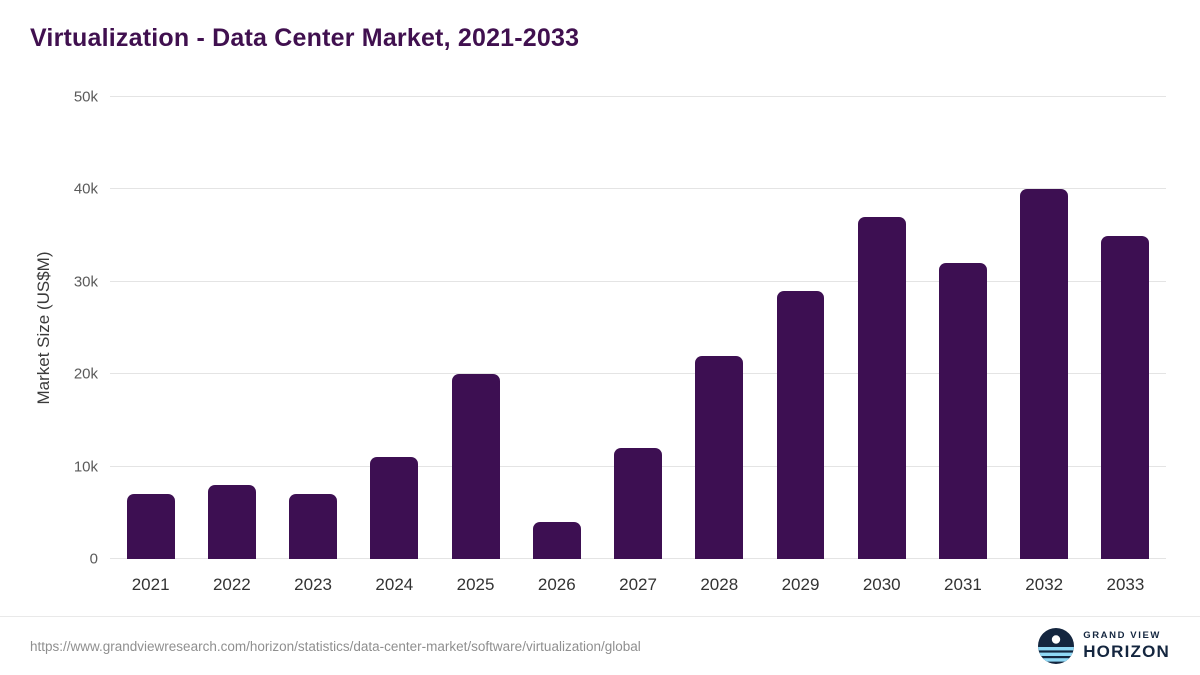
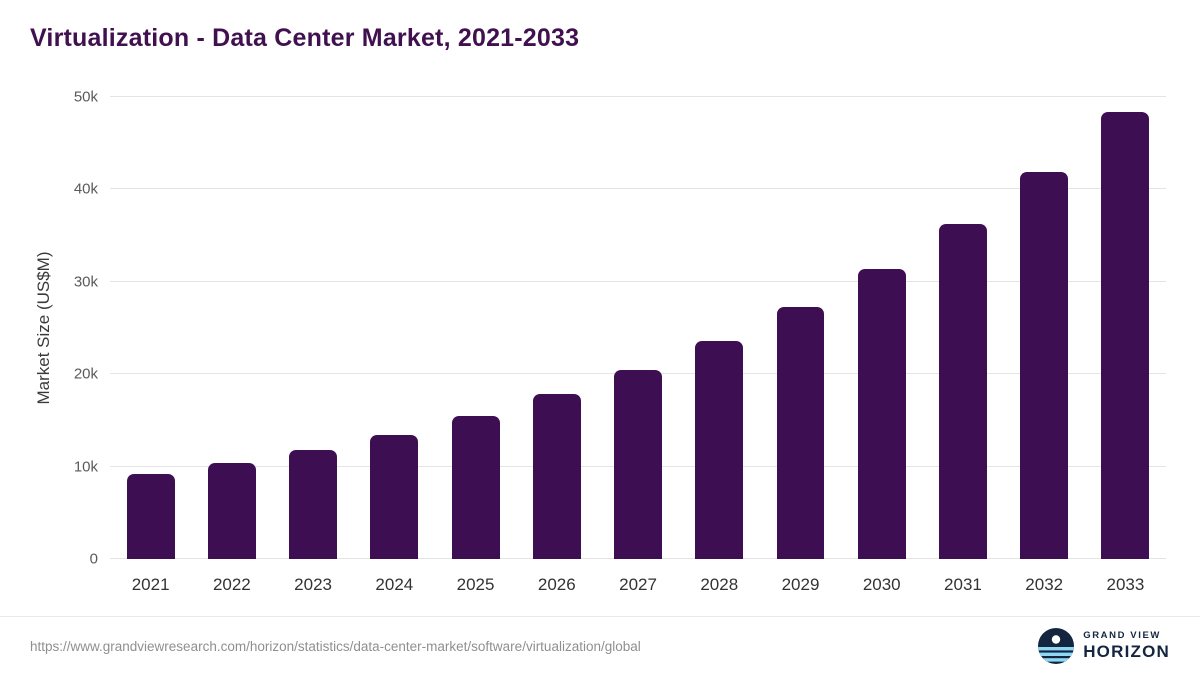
2021: 7k -> 9k
2022: 8k -> 10k
2023: 7k -> 12k
2024: 11k -> 13k
2025: 20k -> 16k
2026: 4k -> 18k
2027: 12k -> 20k
2028: 22k -> 24k
2029: 29k -> 27k
2030: 37k -> 31k
2031: 32k -> 36k
2032: 40k -> 42k
2033: 35k -> 48k
